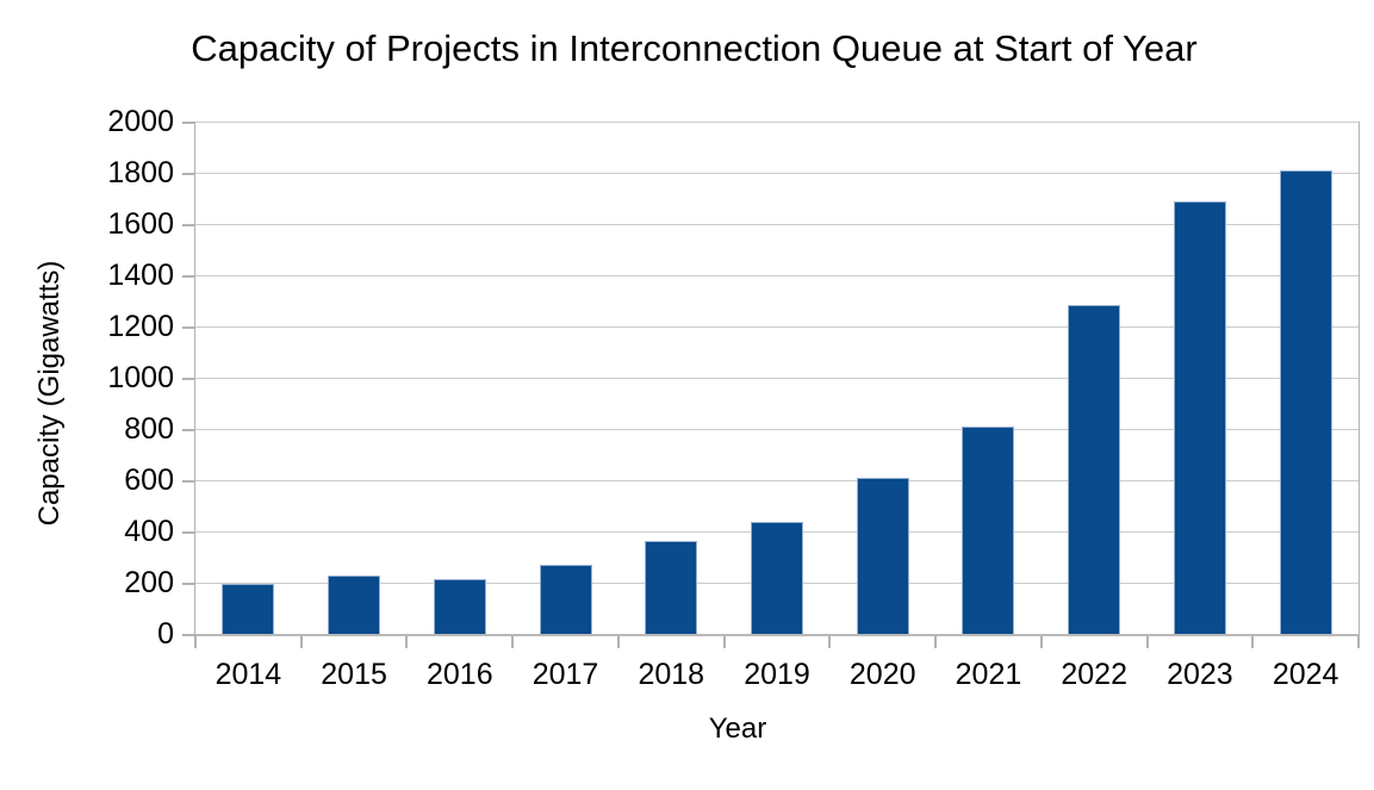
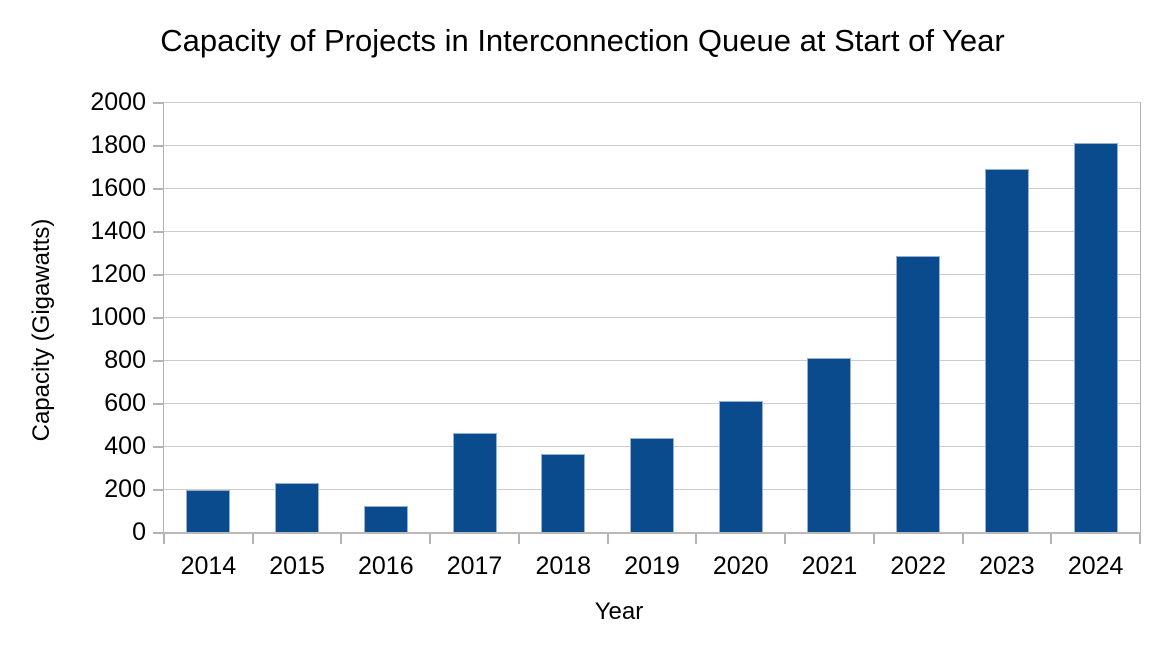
2016: 220 -> 120
2017: 270 -> 460
